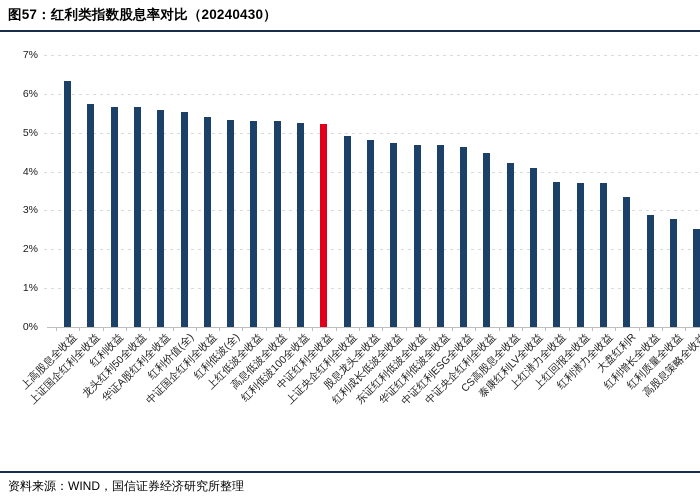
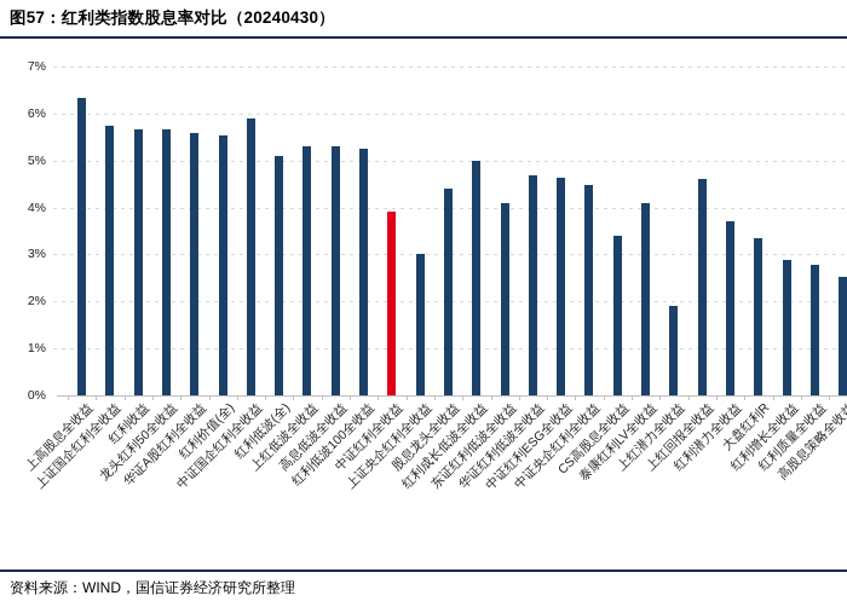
中证国企红利全收益: 5.4% -> 5.9%
红利低波(全): 5.3% -> 5.1%
中证红利全收益: 5.2% -> 3.9%
上证央企红利全收益: 4.9% -> 3.0%
股息龙头全收益: 4.8% -> 4.4%
红利成长低波全收益: 4.7% -> 5.0%
东证红利低波全收益: 4.7% -> 4.1%
CS高股息全收益: 4.2% -> 3.4%
上红潜力全收益: 3.7% -> 1.9%
上红回报全收益: 3.7% -> 4.6%
